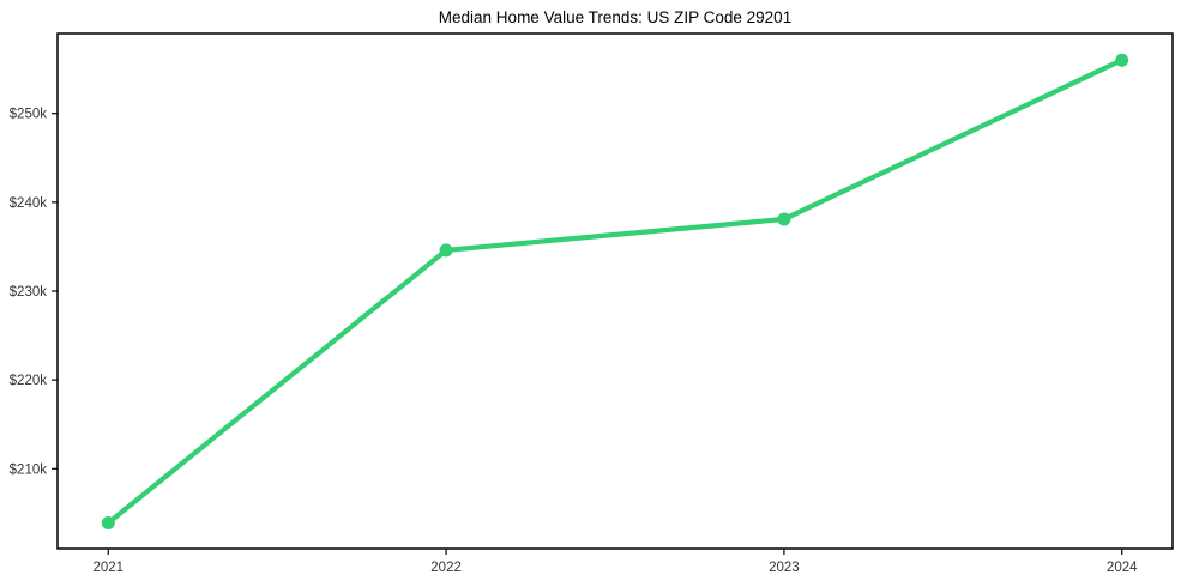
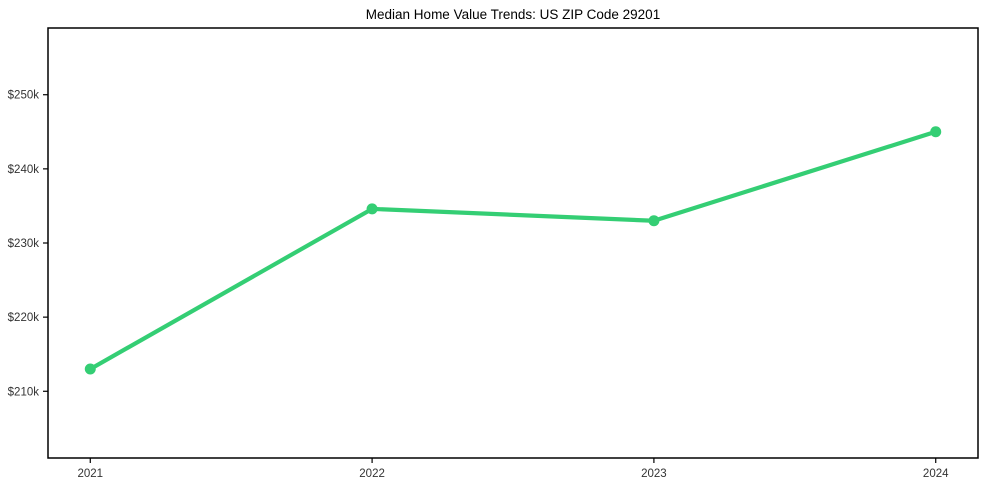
2021: $204k -> $213k
2023: $238k -> $233k
2024: $256k -> $245k
